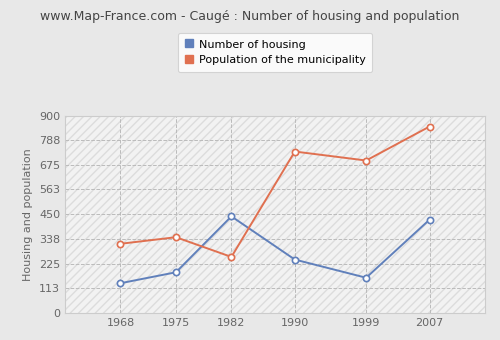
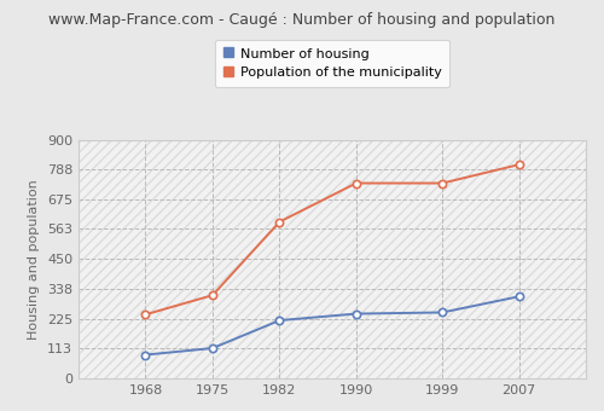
Number of housing/1968: 135 -> 88
Population of the municipality/1968: 315 -> 240
Number of housing/1975: 185 -> 113
Population of the municipality/1975: 345 -> 313
Number of housing/1982: 440 -> 218
Population of the municipality/1982: 255 -> 590
Number of housing/1999: 160 -> 248
Population of the municipality/1999: 695 -> 736
Number of housing/2007: 425 -> 308
Population of the municipality/2007: 850 -> 806
